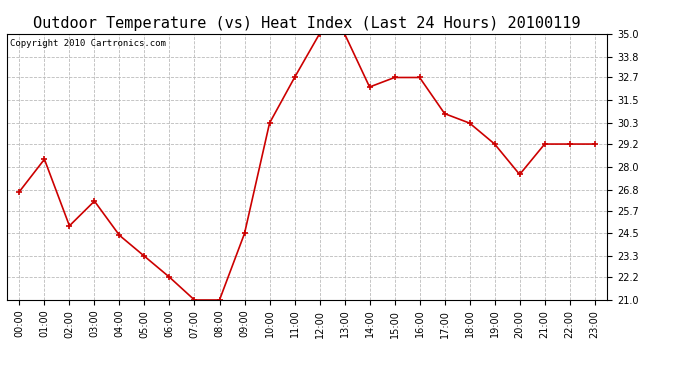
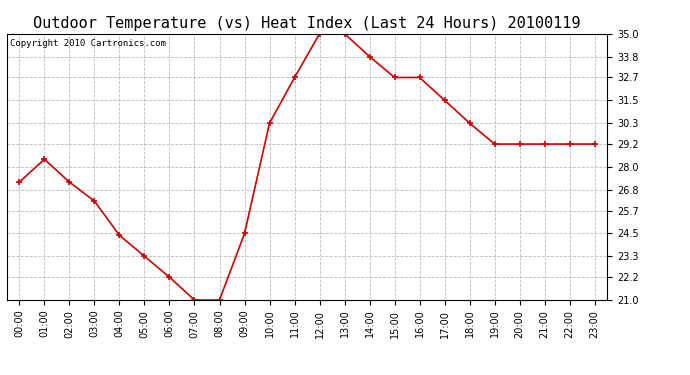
00:00: 26.7 -> 27.2
02:00: 24.9 -> 27.2
14:00: 32.2 -> 33.8
17:00: 30.8 -> 31.5
20:00: 27.6 -> 29.2
